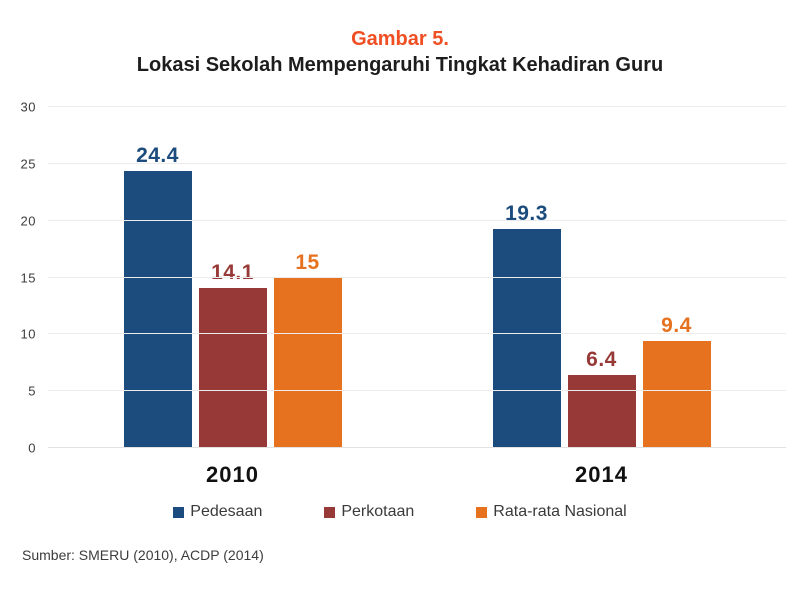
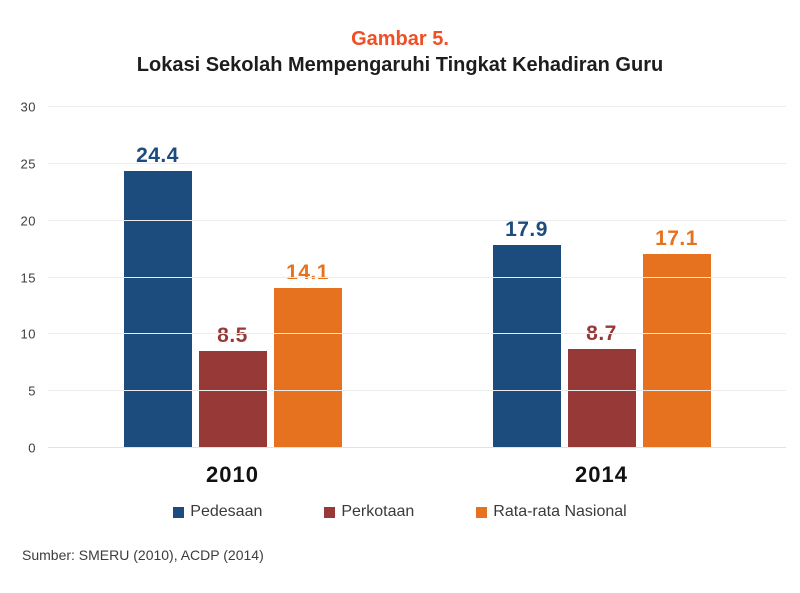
Perkotaan/2010: 14.1 -> 8.5
Rata-rata Nasional/2010: 15 -> 14.1
Pedesaan/2014: 19.3 -> 17.9
Perkotaan/2014: 6.4 -> 8.7
Rata-rata Nasional/2014: 9.4 -> 17.1
